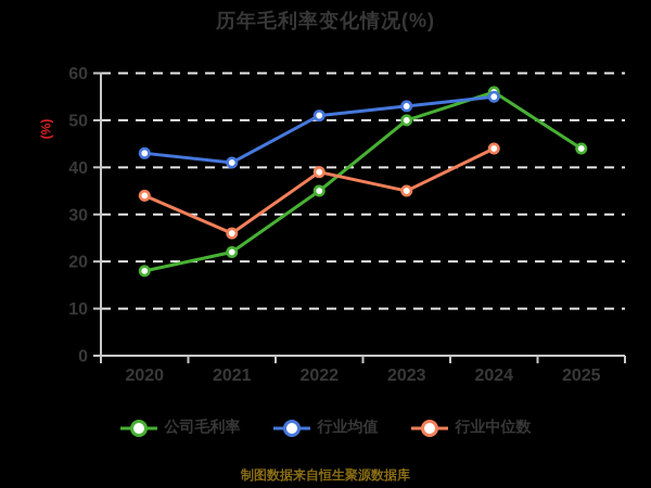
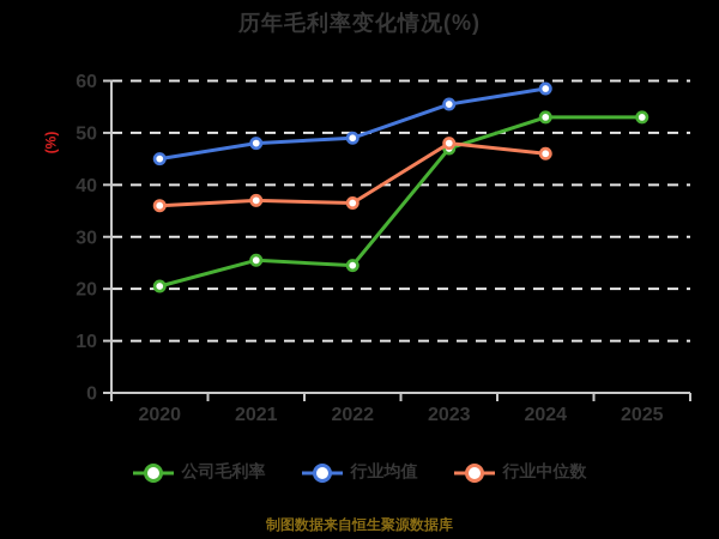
公司毛利率/2020: 18 -> 20
行业均值/2020: 43 -> 45
行业中位数/2020: 34 -> 36
公司毛利率/2021: 22 -> 26
行业均值/2021: 41 -> 48
行业中位数/2021: 26 -> 37
公司毛利率/2022: 35 -> 24
行业均值/2022: 51 -> 49
行业中位数/2022: 39 -> 36
公司毛利率/2023: 50 -> 47
行业均值/2023: 53 -> 56
行业中位数/2023: 35 -> 48
公司毛利率/2024: 56 -> 53
行业均值/2024: 55 -> 58
行业中位数/2024: 44 -> 46
公司毛利率/2025: 44 -> 53
